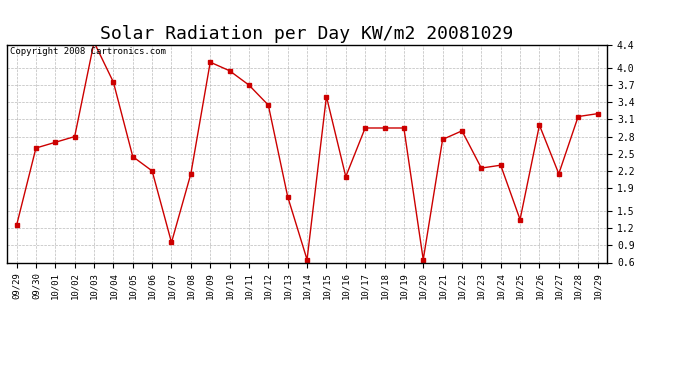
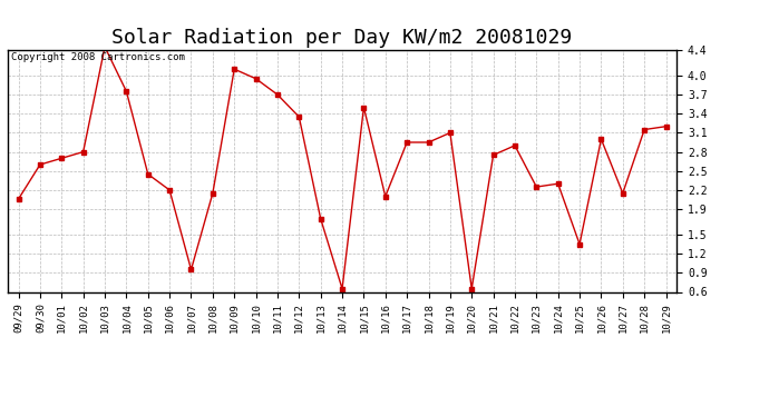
09/29: 1.25 -> 2.06
10/19: 2.95 -> 3.10
